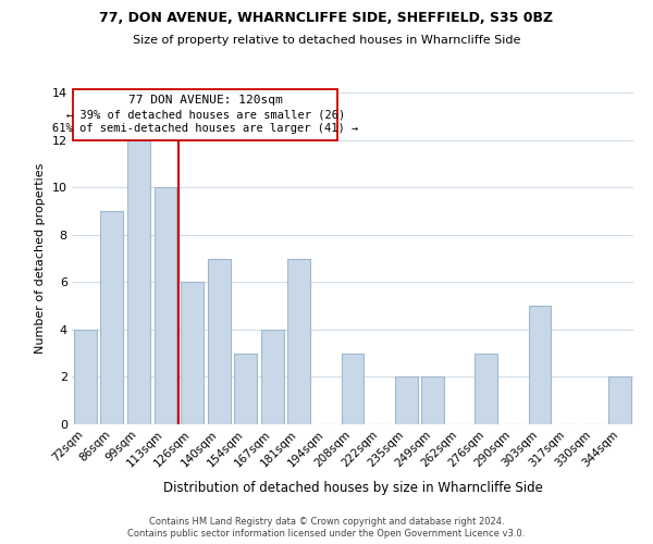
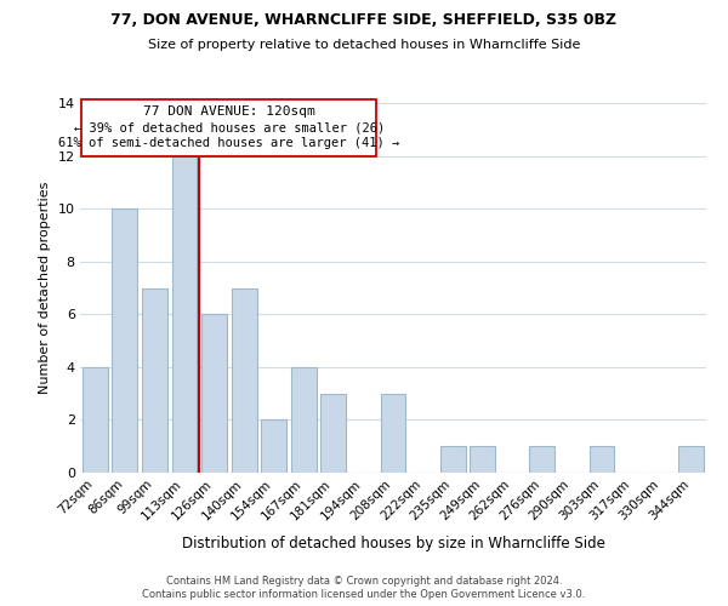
86sqm: 9 -> 10
99sqm: 12 -> 7
113sqm: 10 -> 12
154sqm: 3 -> 2
181sqm: 7 -> 3
235sqm: 2 -> 1
249sqm: 2 -> 1
276sqm: 3 -> 1
303sqm: 5 -> 1
344sqm: 2 -> 1
